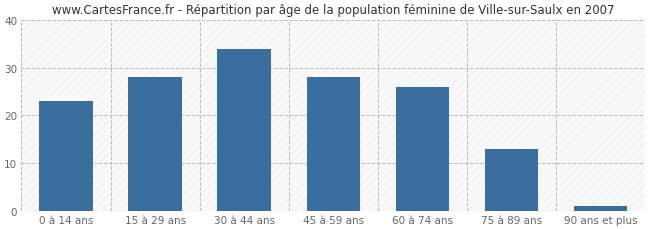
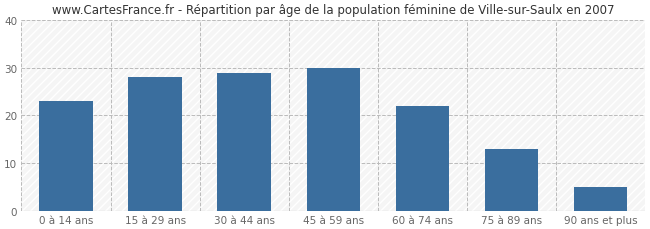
30 à 44 ans: 34 -> 29
45 à 59 ans: 28 -> 30
60 à 74 ans: 26 -> 22
90 ans et plus: 1 -> 5
